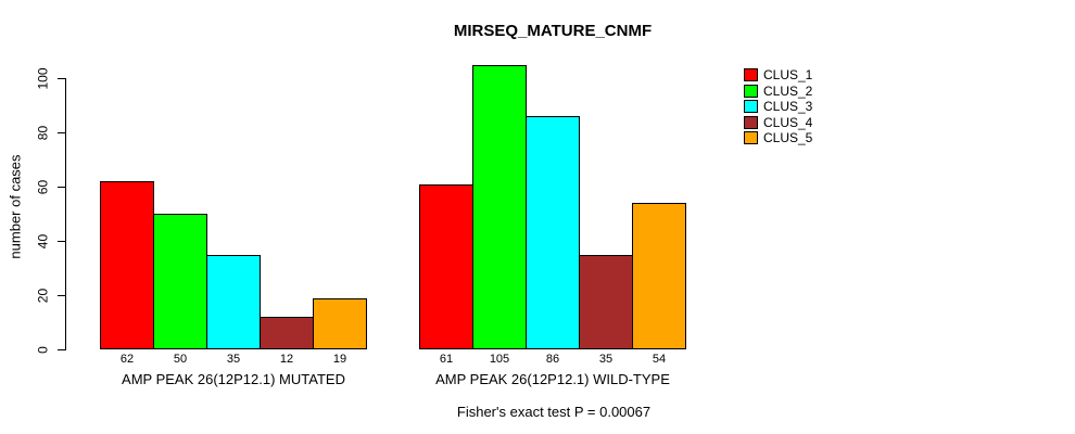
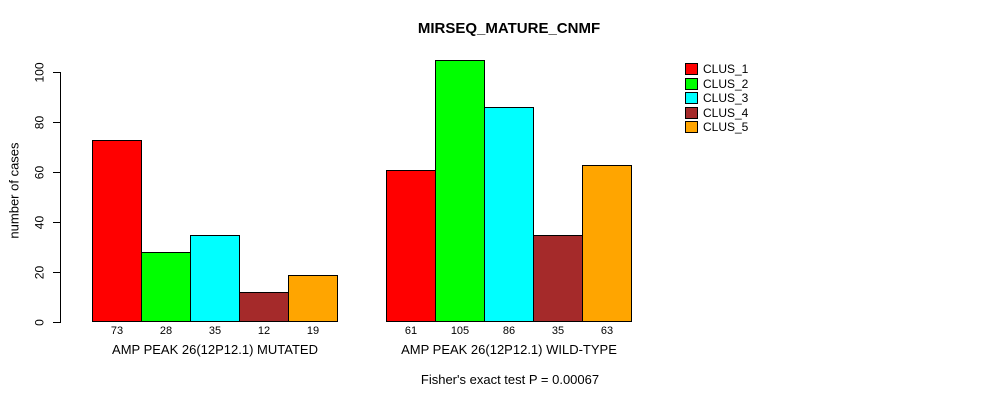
CLUS_1/AMP PEAK 26(12P12.1) MUTATED: 62 -> 73
CLUS_2/AMP PEAK 26(12P12.1) MUTATED: 50 -> 28
CLUS_5/AMP PEAK 26(12P12.1) WILD-TYPE: 54 -> 63
